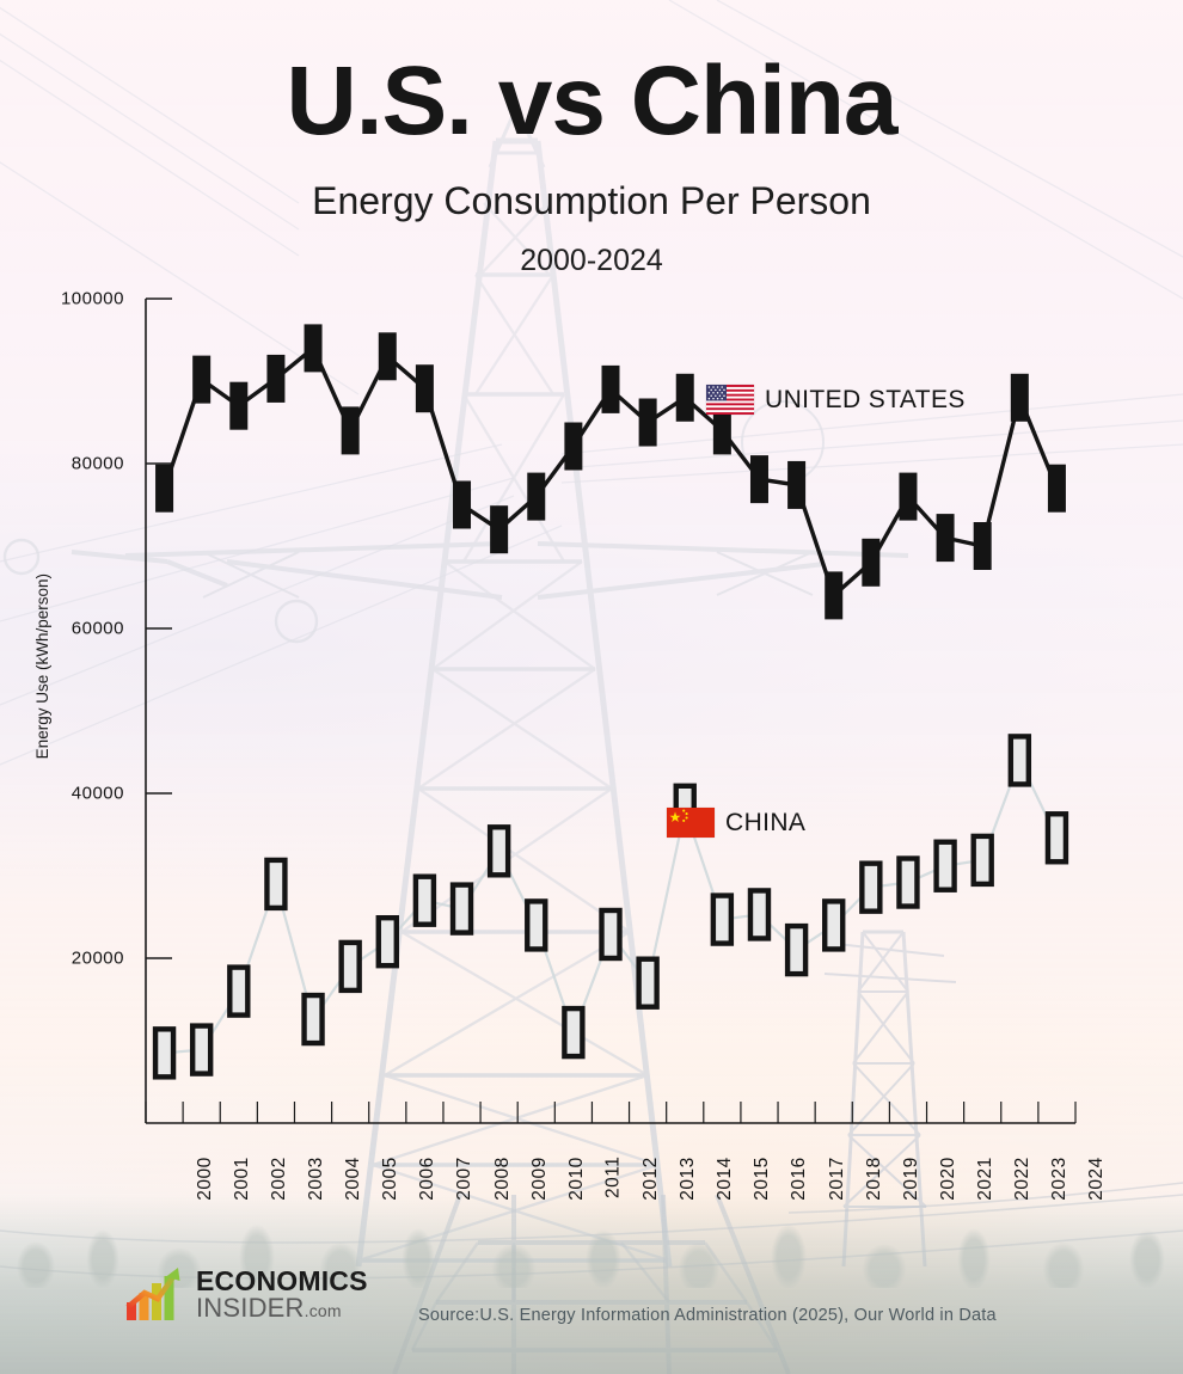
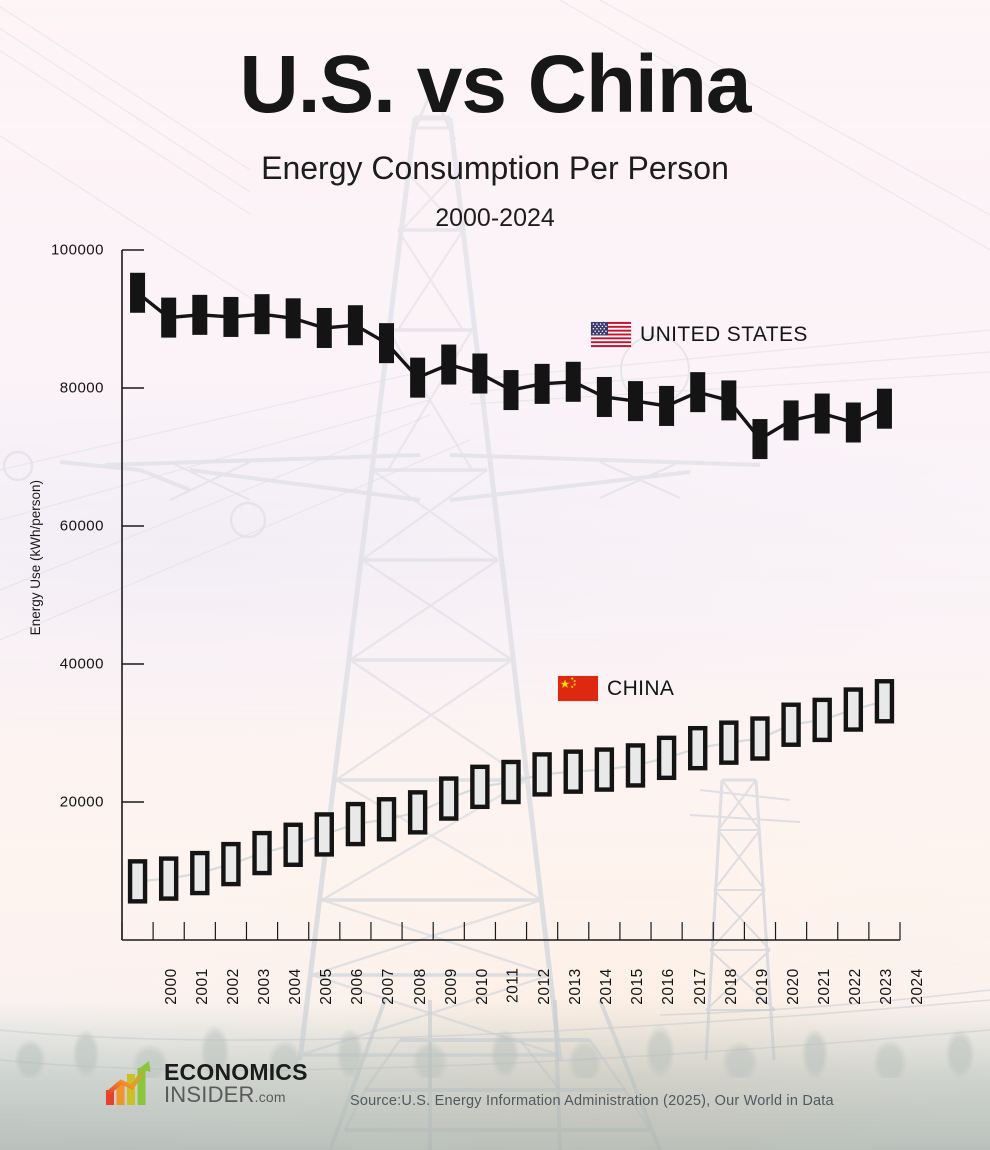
UNITED STATES/2000: 77000 -> 94000
UNITED STATES/2002: 87000 -> 91000
CHINA/2002: 16000 -> 10000
CHINA/2003: 29000 -> 11000
UNITED STATES/2004: 94000 -> 91000
UNITED STATES/2005: 84000 -> 90000
CHINA/2005: 19000 -> 14000
UNITED STATES/2006: 93000 -> 89000
CHINA/2006: 22000 -> 15000
CHINA/2007: 27000 -> 17000
UNITED STATES/2008: 75000 -> 86000
CHINA/2008: 26000 -> 18000
UNITED STATES/2009: 72000 -> 82000
CHINA/2009: 33000 -> 18000
UNITED STATES/2010: 76000 -> 83000
CHINA/2010: 24000 -> 20000
CHINA/2011: 11000 -> 22000
UNITED STATES/2012: 89000 -> 80000
UNITED STATES/2013: 85000 -> 81000
CHINA/2013: 17000 -> 24000
UNITED STATES/2014: 88000 -> 81000
CHINA/2014: 38000 -> 24000
UNITED STATES/2015: 84000 -> 79000
CHINA/2017: 21000 -> 26000
UNITED STATES/2018: 64000 -> 79000
CHINA/2018: 24000 -> 28000
UNITED STATES/2019: 68000 -> 78000
UNITED STATES/2020: 76000 -> 73000
UNITED STATES/2021: 71000 -> 75000
UNITED STATES/2022: 70000 -> 76000
UNITED STATES/2023: 88000 -> 75000
CHINA/2023: 44000 -> 33000
